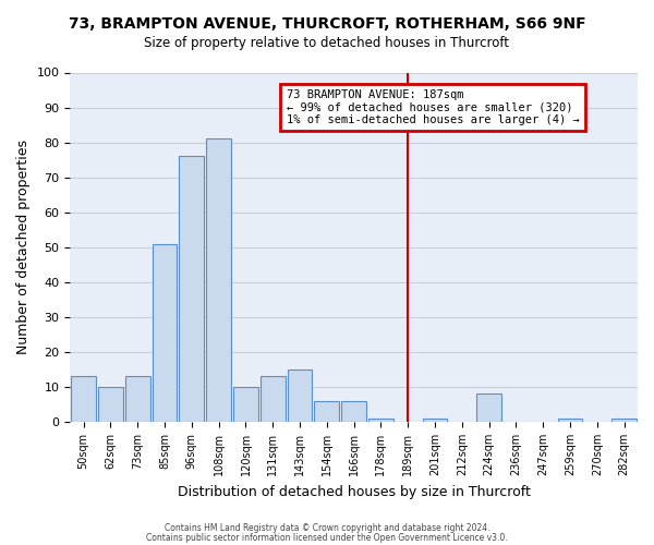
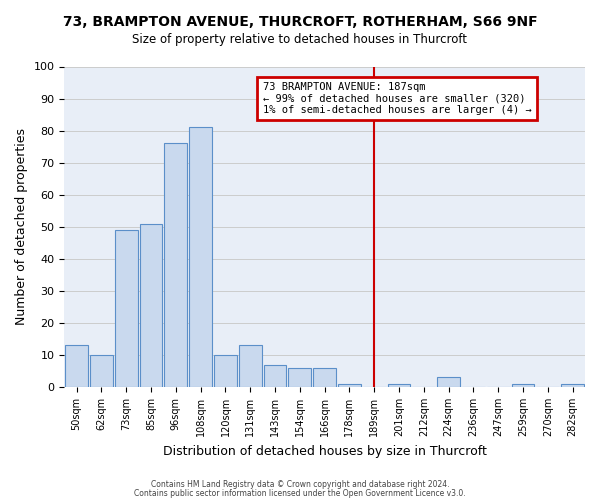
73sqm: 13 -> 49
143sqm: 15 -> 7
224sqm: 8 -> 3
